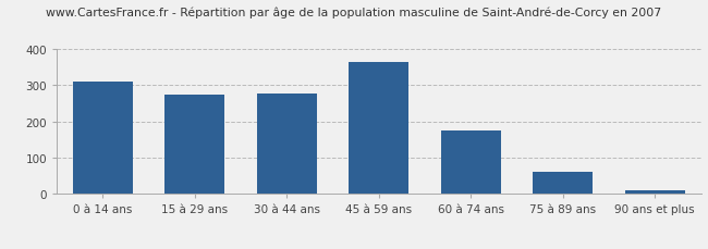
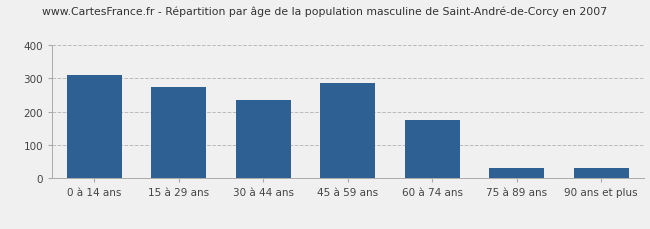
30 à 44 ans: 276 -> 235
45 à 59 ans: 363 -> 285
75 à 89 ans: 60 -> 30
90 ans et plus: 10 -> 30
